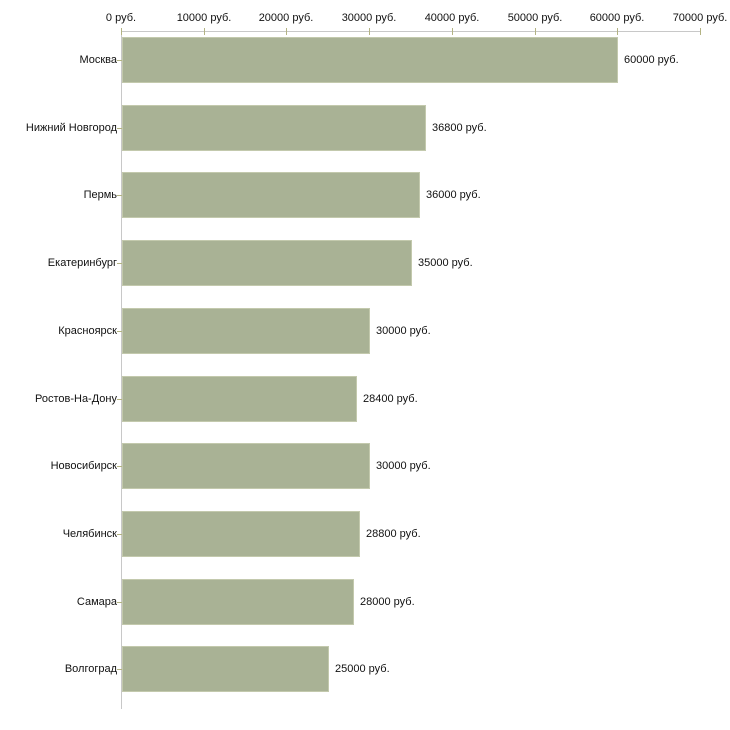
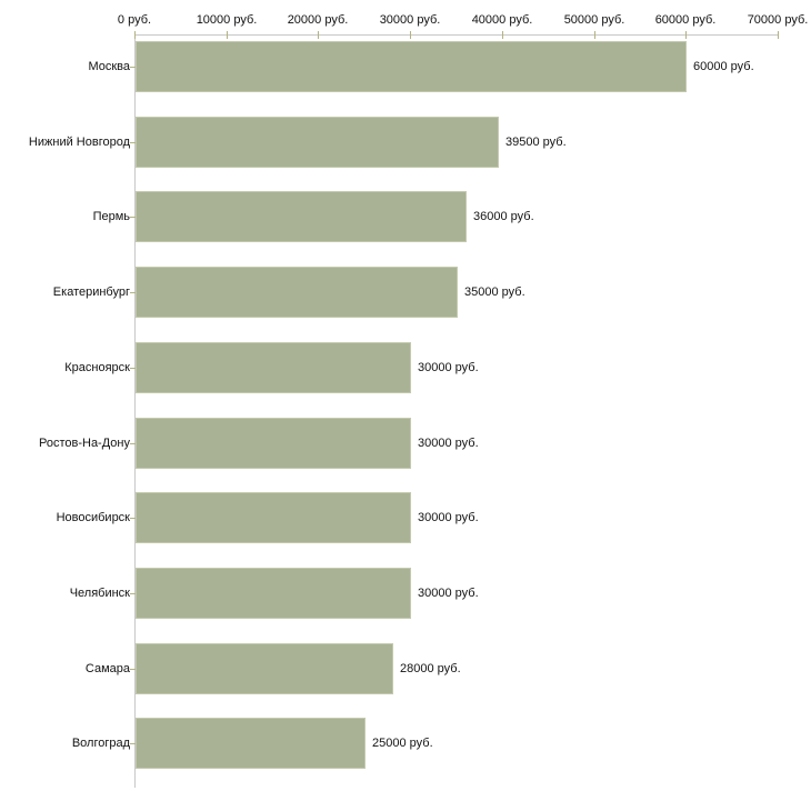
Нижний Новгород: 36800 -> 39500
Ростов-На-Дону: 28400 -> 30000
Челябинск: 28800 -> 30000
